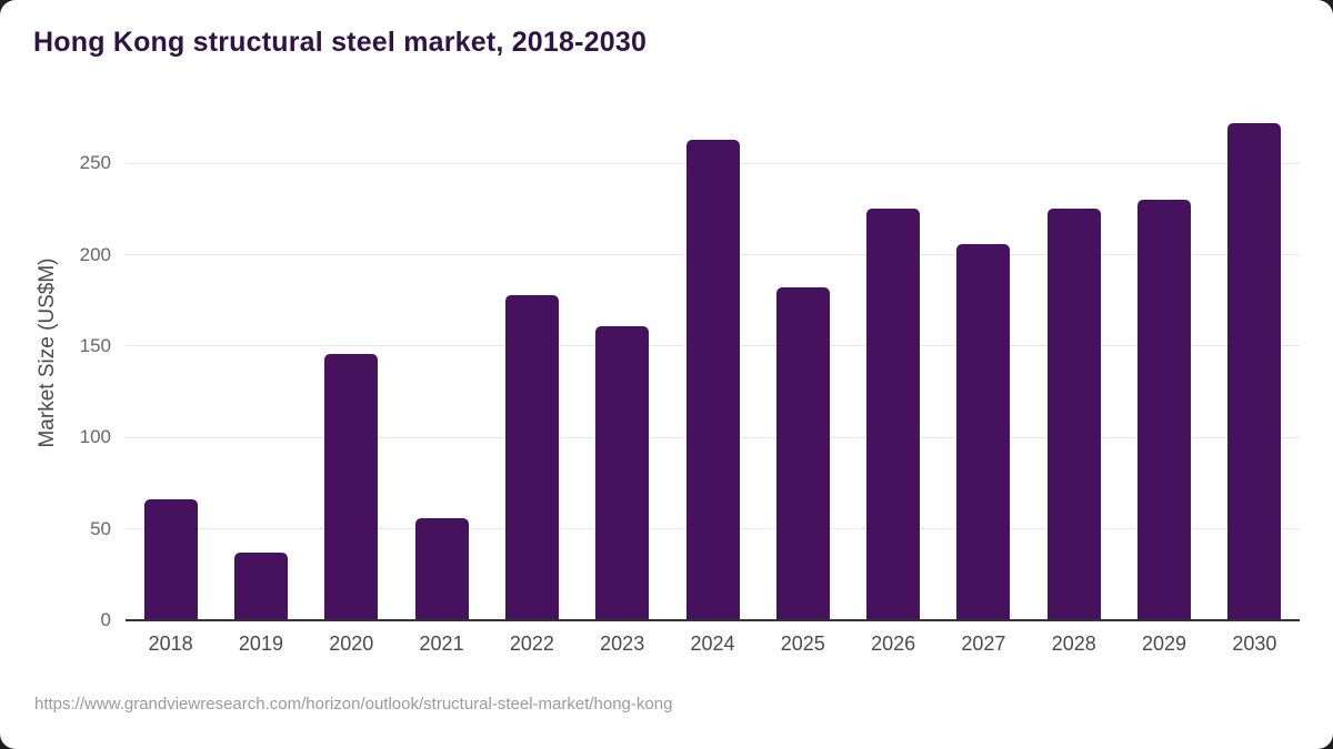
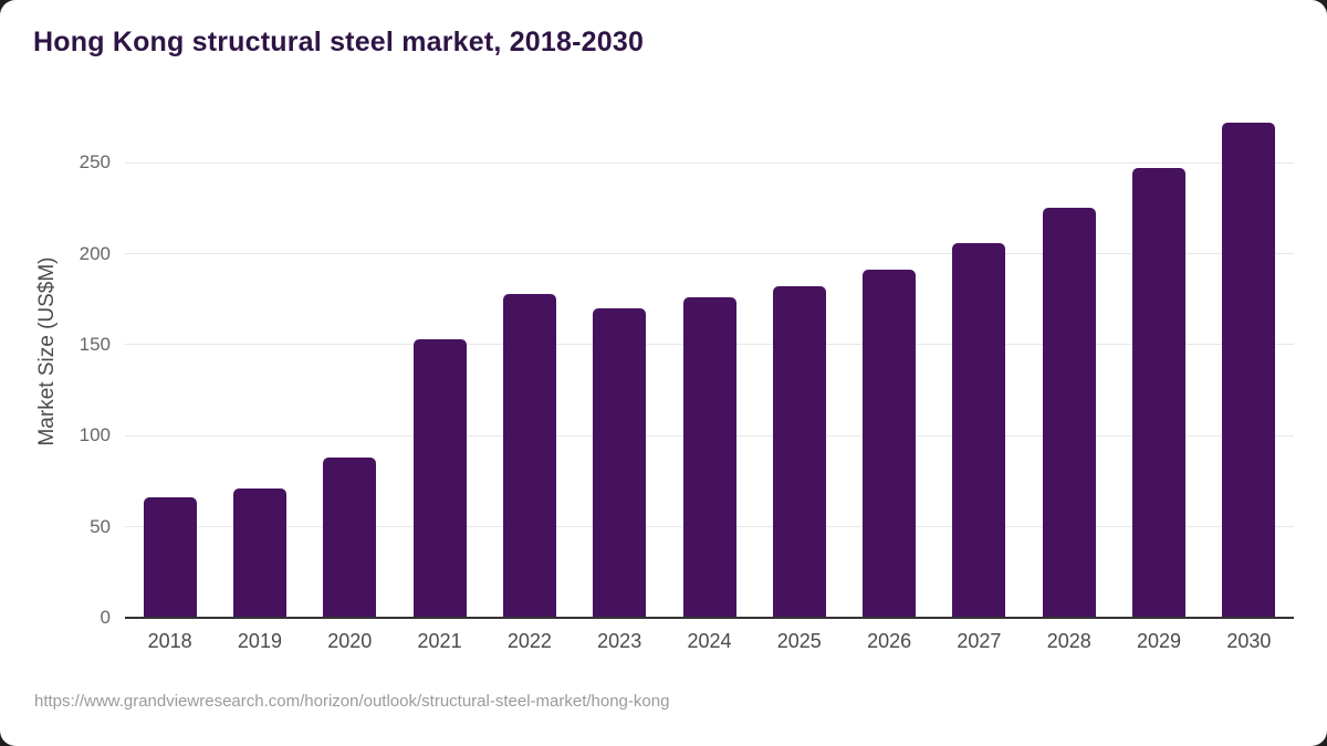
2019: 37 -> 71
2020: 146 -> 88
2021: 56 -> 153
2023: 161 -> 170
2024: 263 -> 176
2026: 225 -> 191
2029: 230 -> 247
